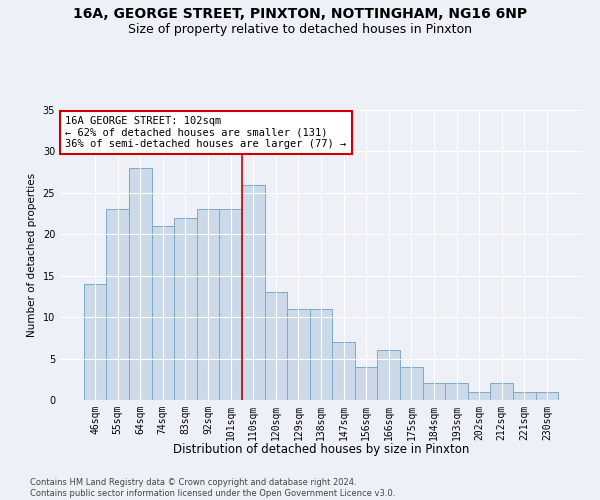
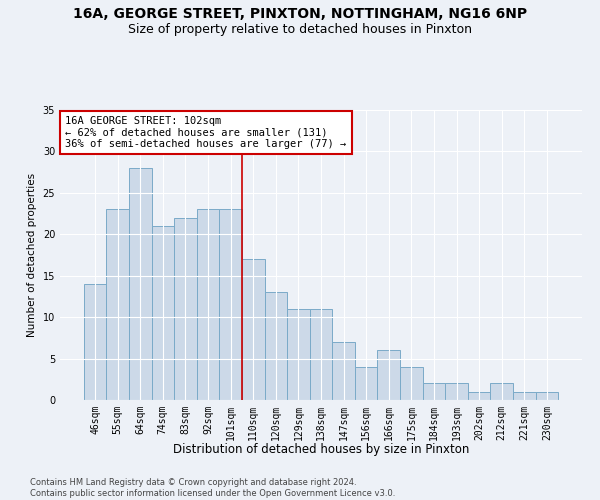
110sqm: 26 -> 17
